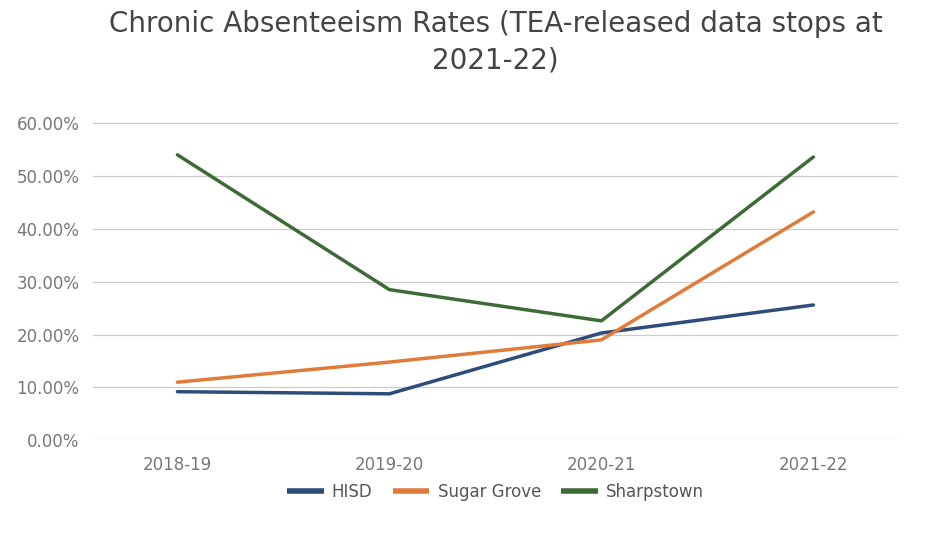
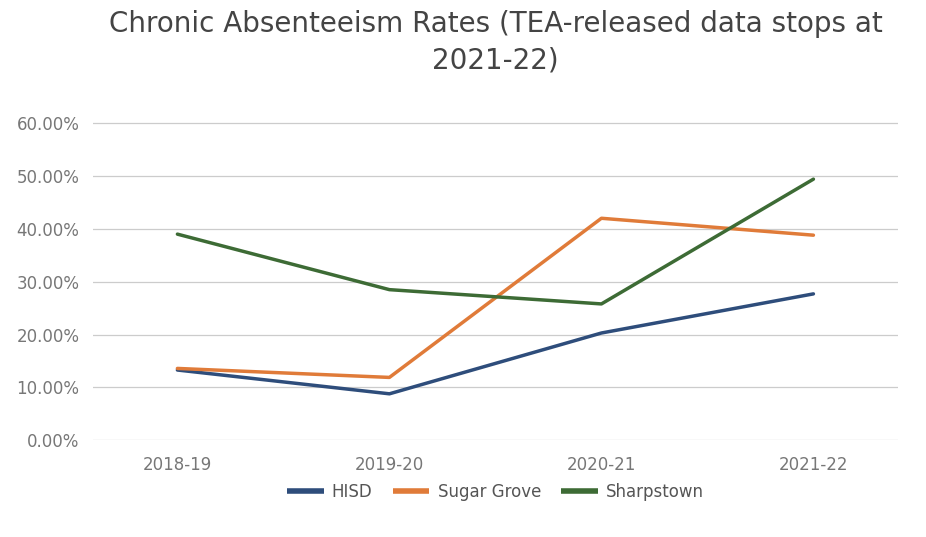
HISD/2018-19: 9.2% -> 13.3%
Sugar Grove/2018-19: 11.0% -> 13.6%
Sharpstown/2018-19: 54.0% -> 39.0%
Sugar Grove/2019-20: 14.8% -> 11.9%
Sugar Grove/2020-21: 19.0% -> 42.0%
Sharpstown/2020-21: 22.6% -> 25.8%
HISD/2021-22: 25.6% -> 27.7%
Sugar Grove/2021-22: 43.2% -> 38.8%
Sharpstown/2021-22: 53.6% -> 49.4%
